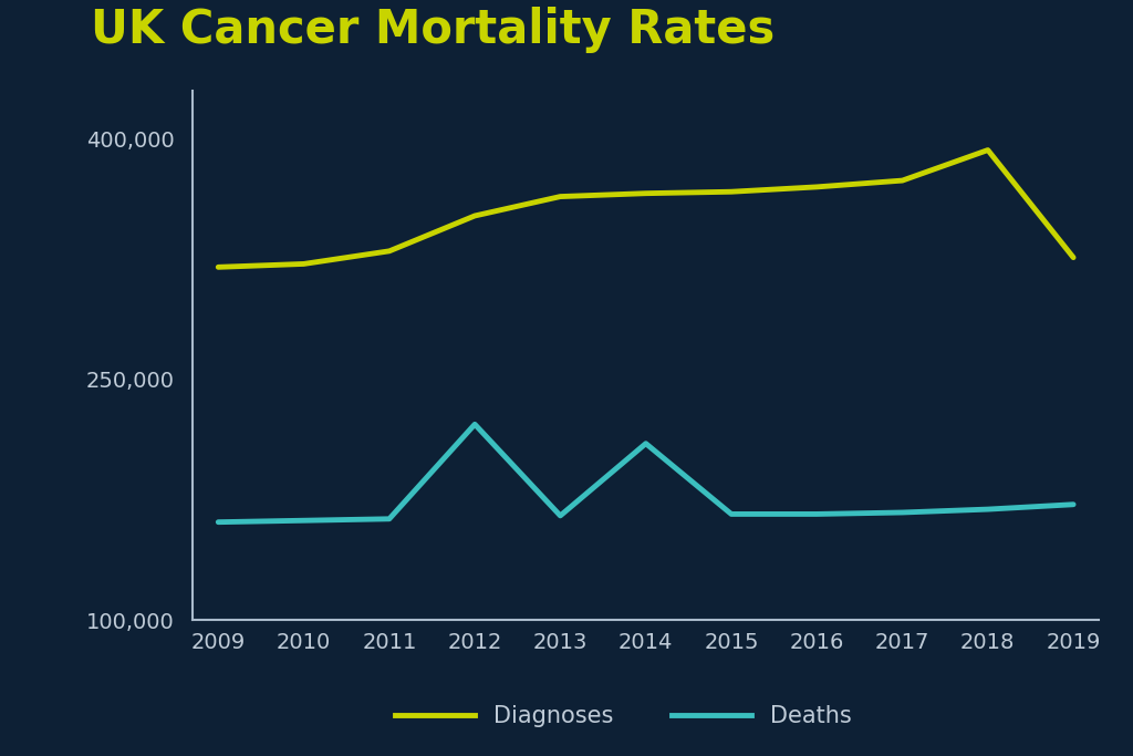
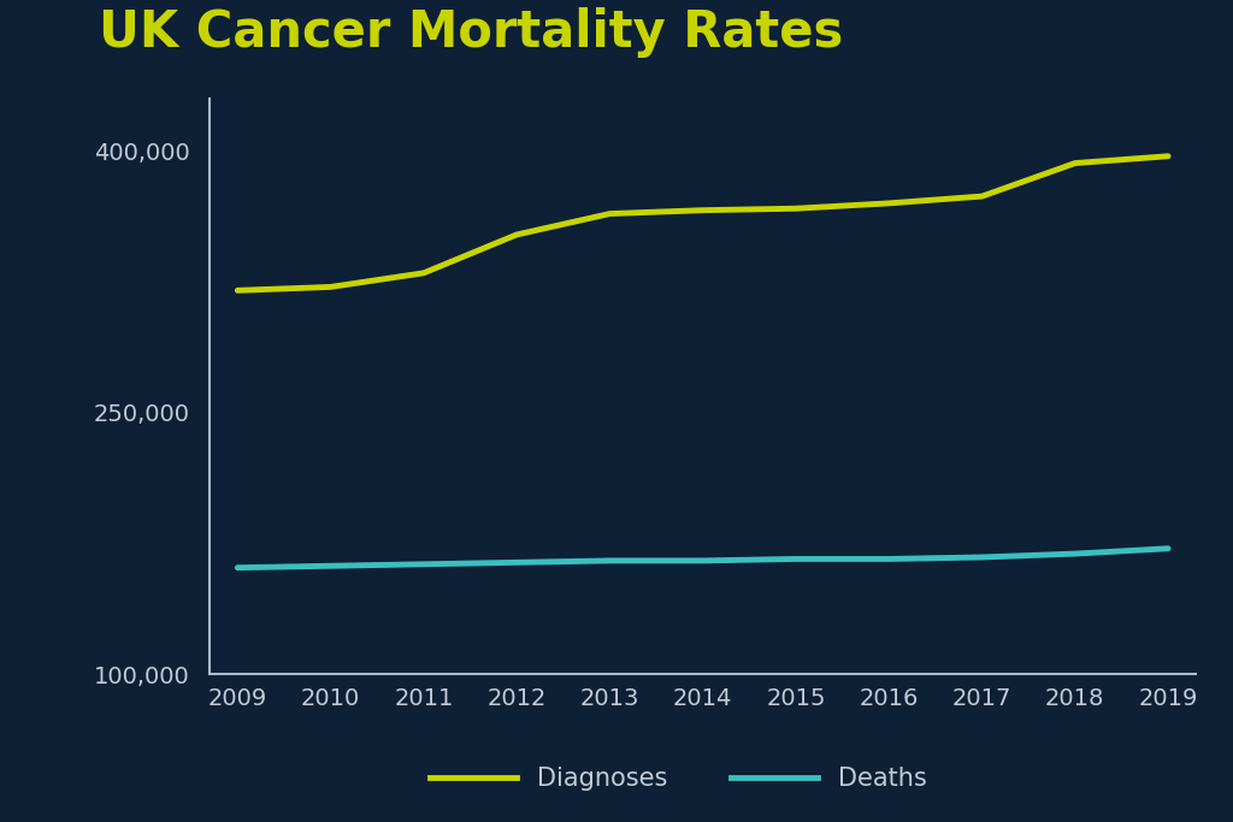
Deaths/2012: 222,000 -> 164,000
Deaths/2014: 210,000 -> 165,000
Diagnoses/2019: 326,000 -> 397,000
